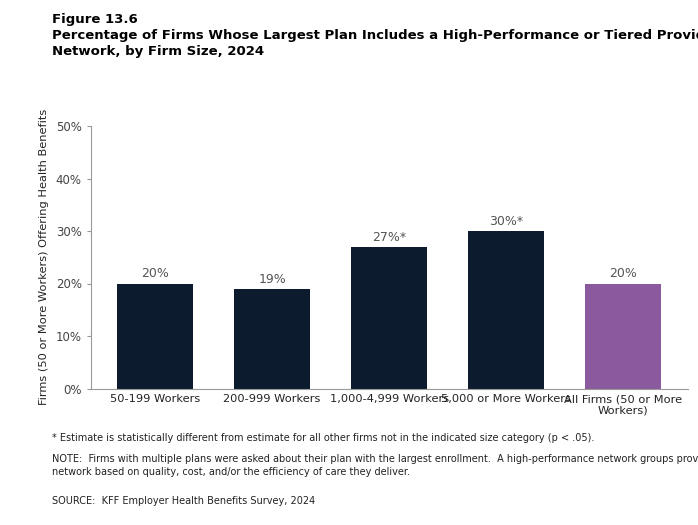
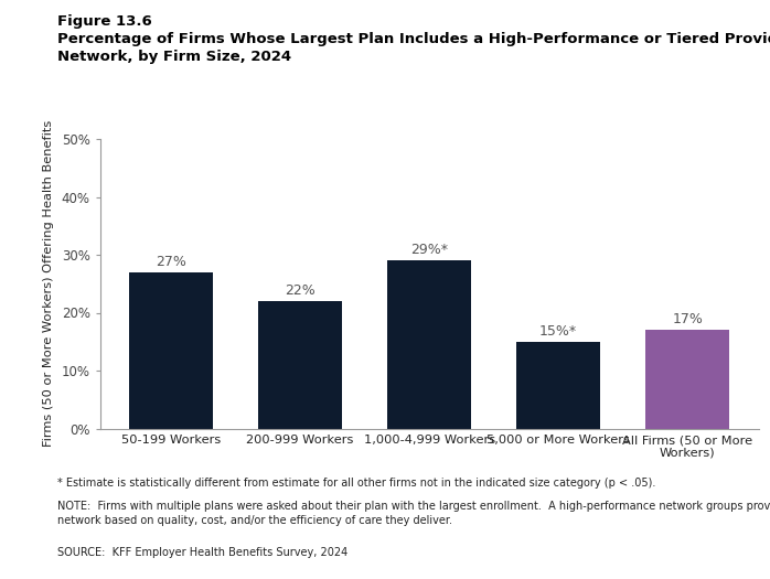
50-199 Workers: 20% -> 27%
200-999 Workers: 19% -> 22%
1,000-4,999 Workers: 27%* -> 29%*
5,000 or More Workers: 30%* -> 15%*
All Firms (50 or More Workers): 20% -> 17%
